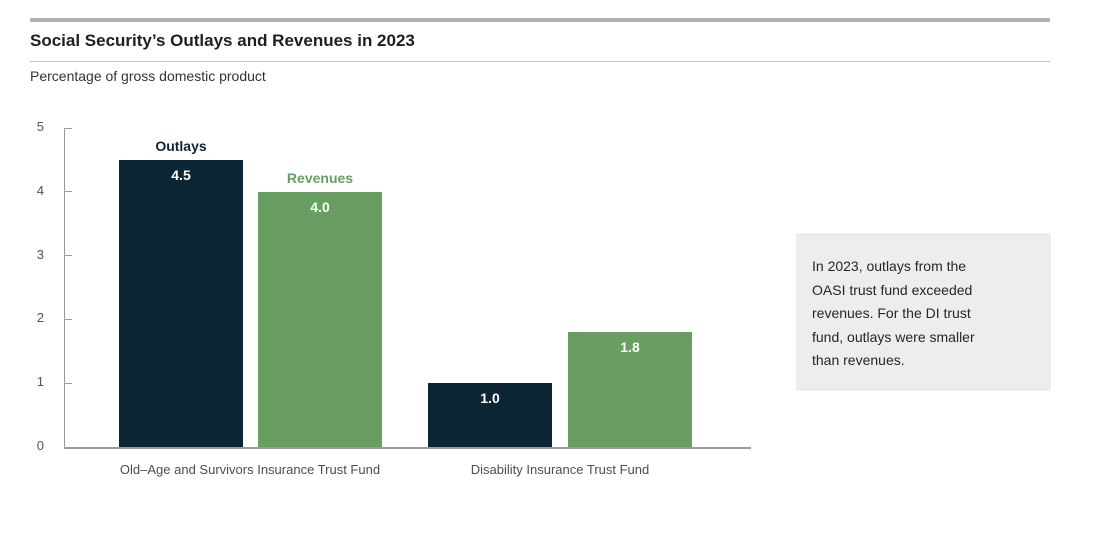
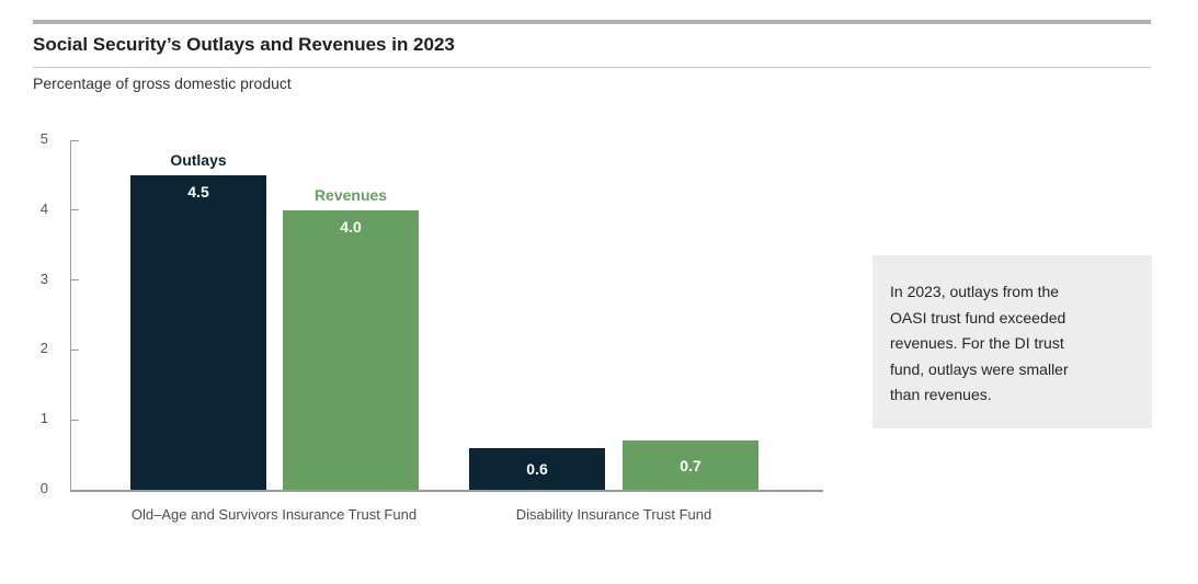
Outlays/Disability Insurance Trust Fund: 1.0 -> 0.6
Revenues/Disability Insurance Trust Fund: 1.8 -> 0.7
